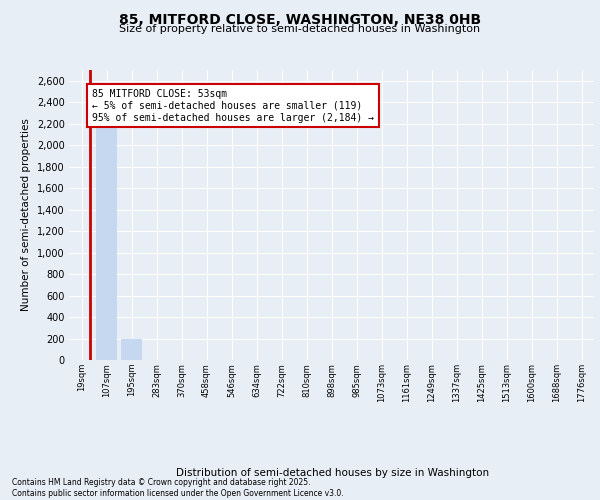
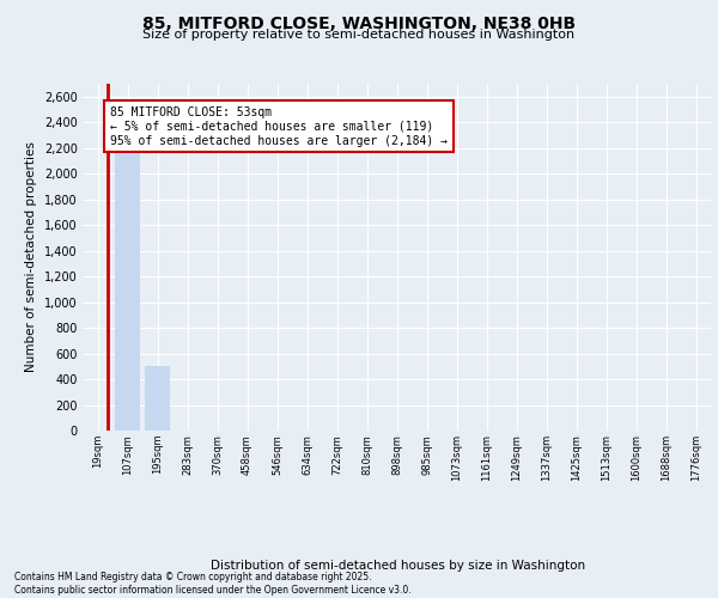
195sqm: 200 -> 500
